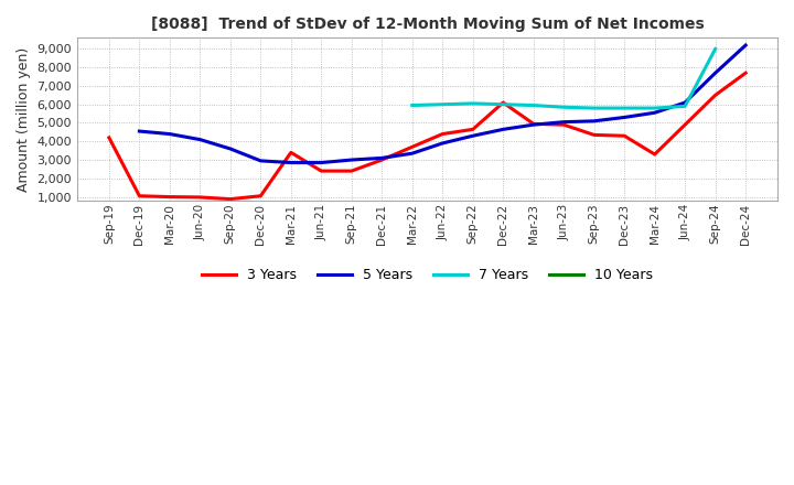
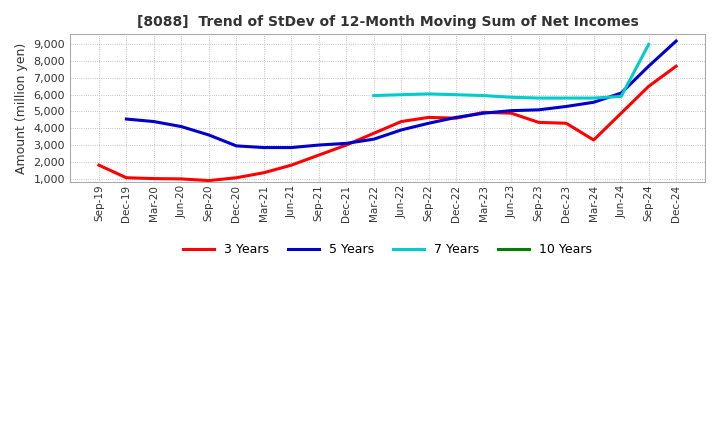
3 Years/Sep-19: 4,200 -> 1,800
3 Years/Mar-21: 3,400 -> 1,400
3 Years/Jun-21: 2,400 -> 1,800
3 Years/Dec-22: 6,100 -> 4,600
